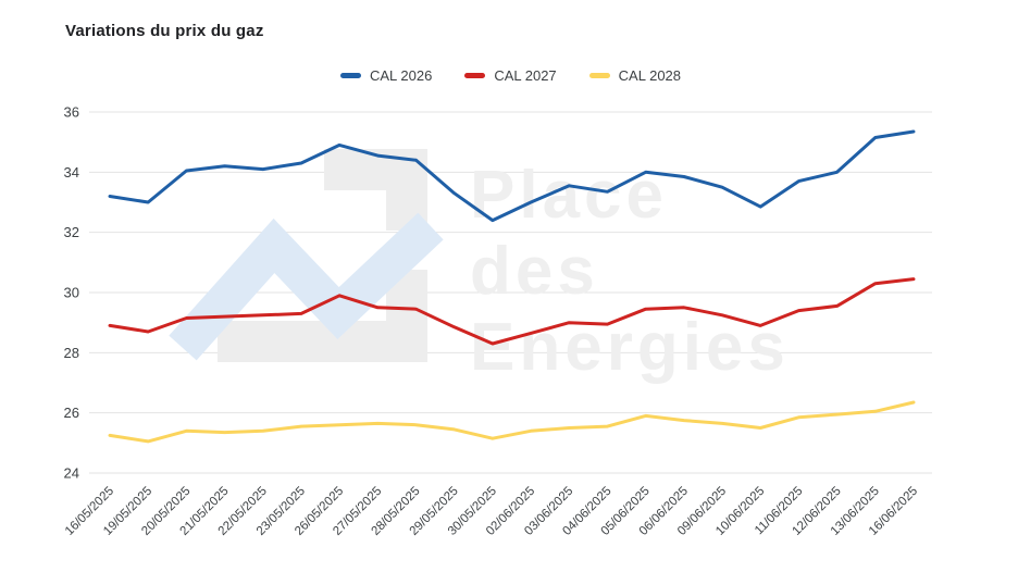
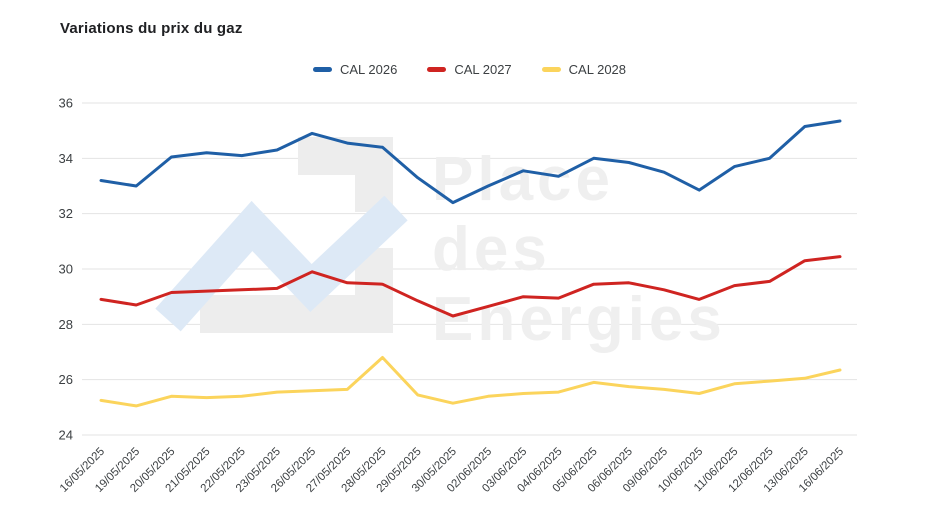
CAL 2028/28/05/2025: 25.6 -> 26.8
